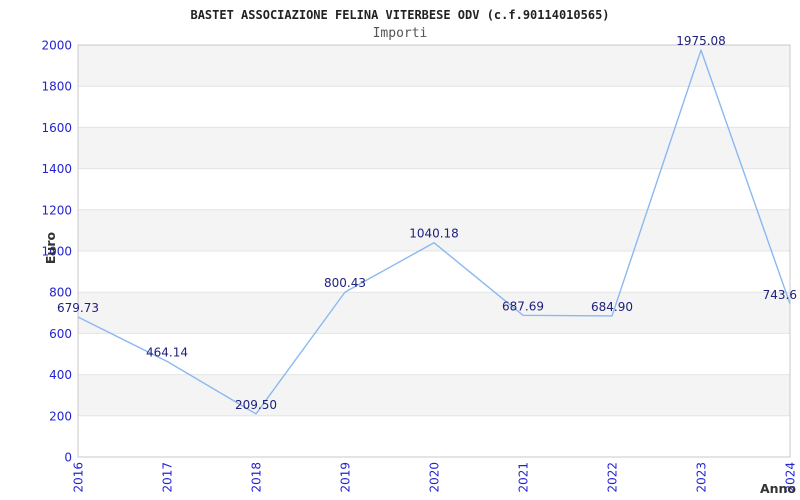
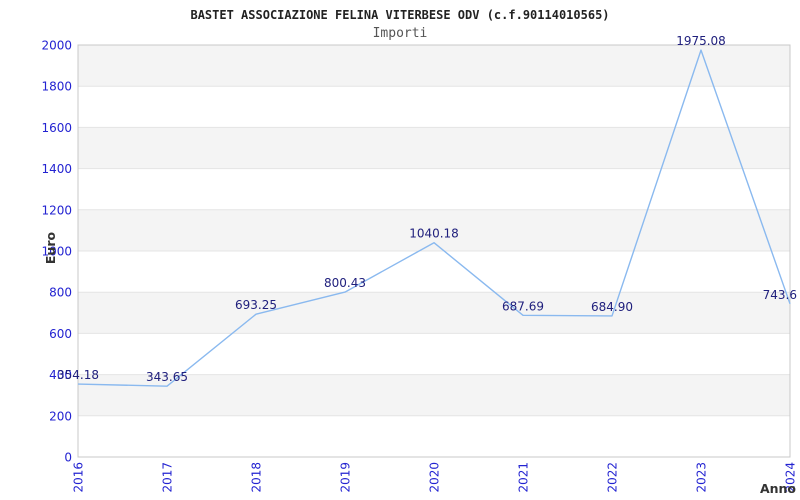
2016: 679.73 -> 354.18
2017: 464.14 -> 343.65
2018: 209.50 -> 693.25
